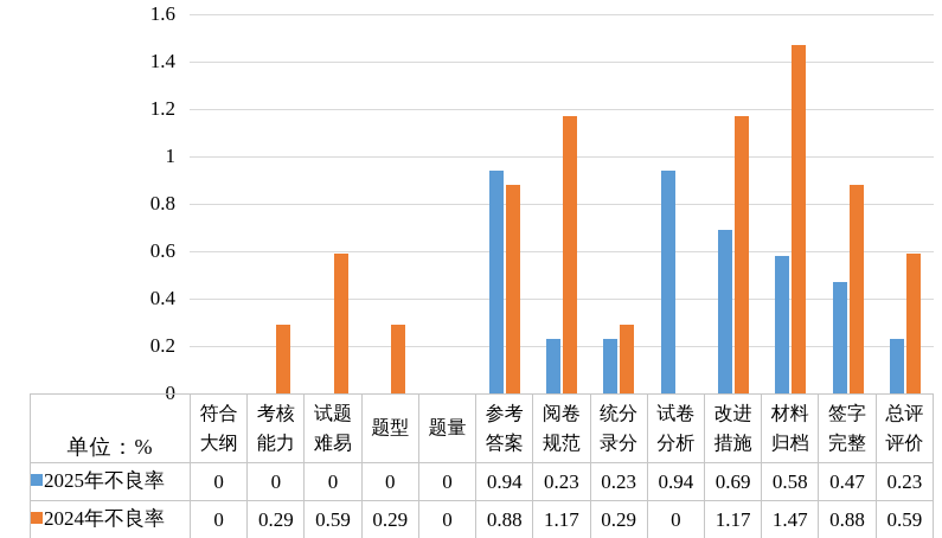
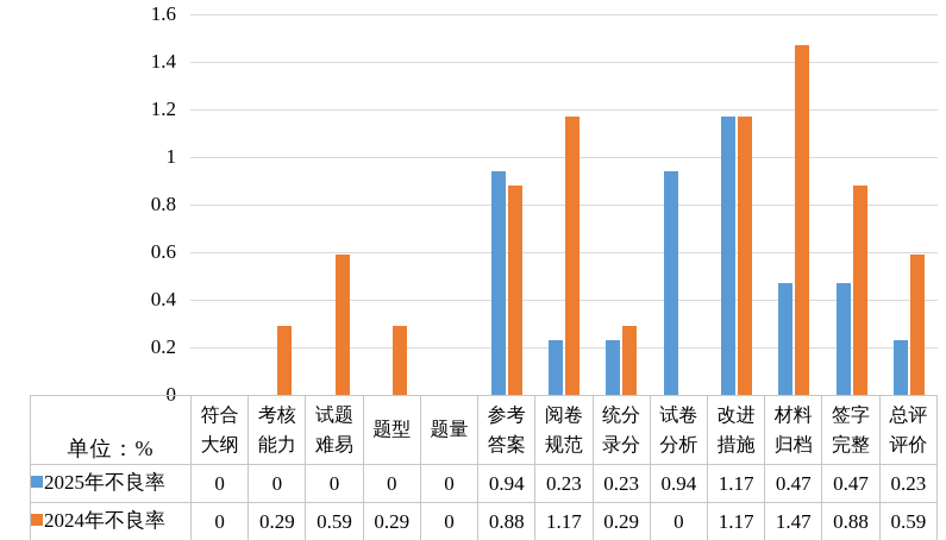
2025年不良率/改进措施: 0.69 -> 1.17
2025年不良率/材料归档: 0.58 -> 0.47
